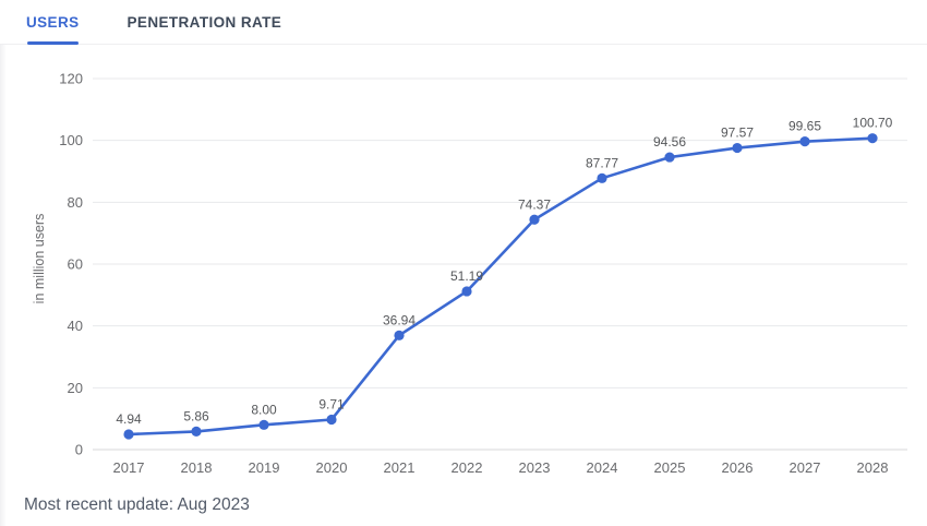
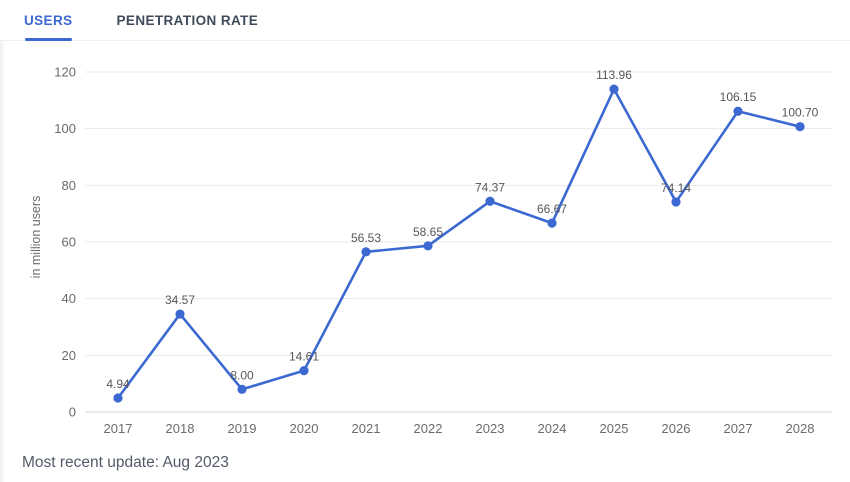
2018: 5.86 -> 34.57
2020: 9.71 -> 14.61
2021: 36.94 -> 56.53
2022: 51.19 -> 58.65
2024: 87.77 -> 66.67
2025: 94.56 -> 113.96
2026: 97.57 -> 74.14
2027: 99.65 -> 106.15
